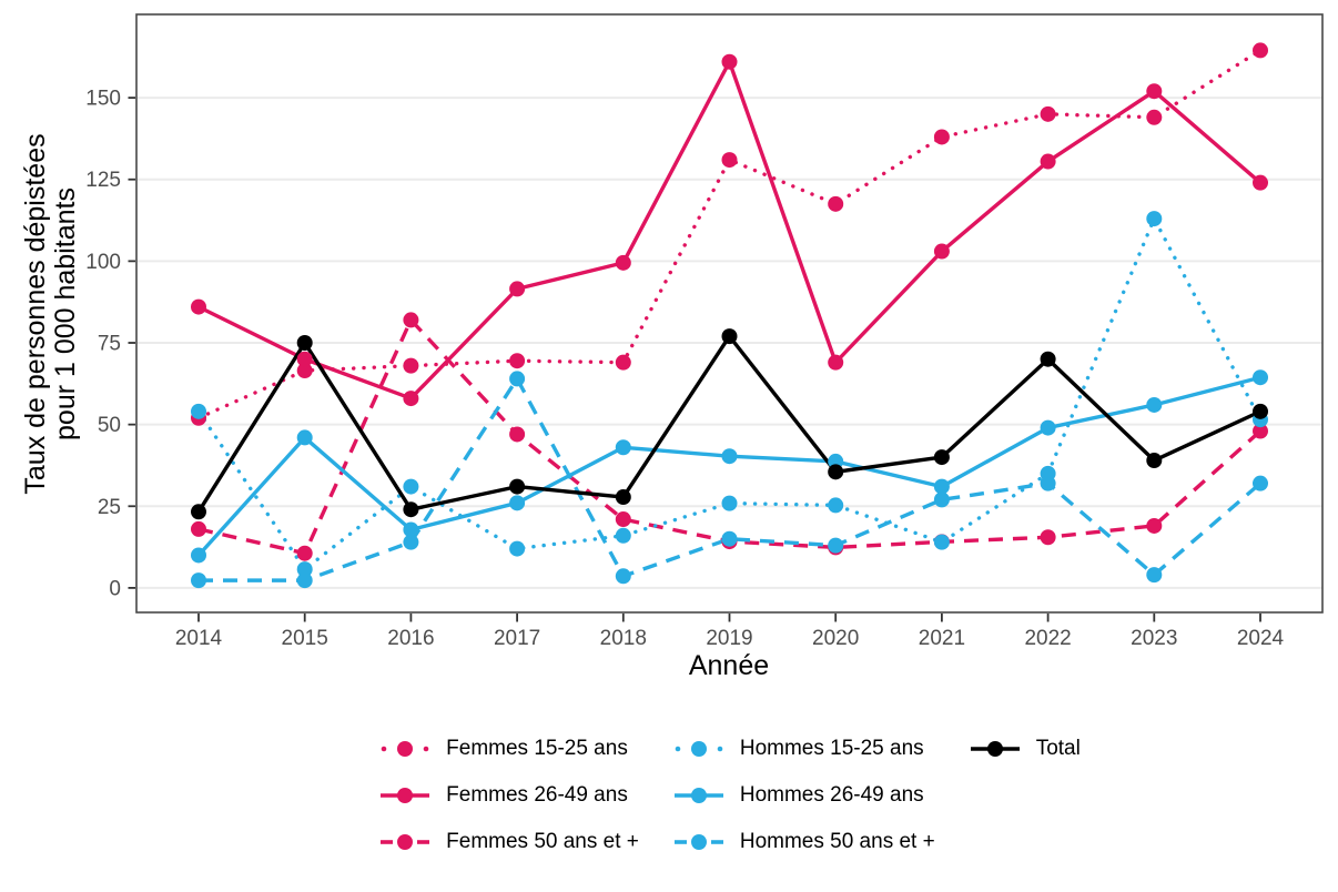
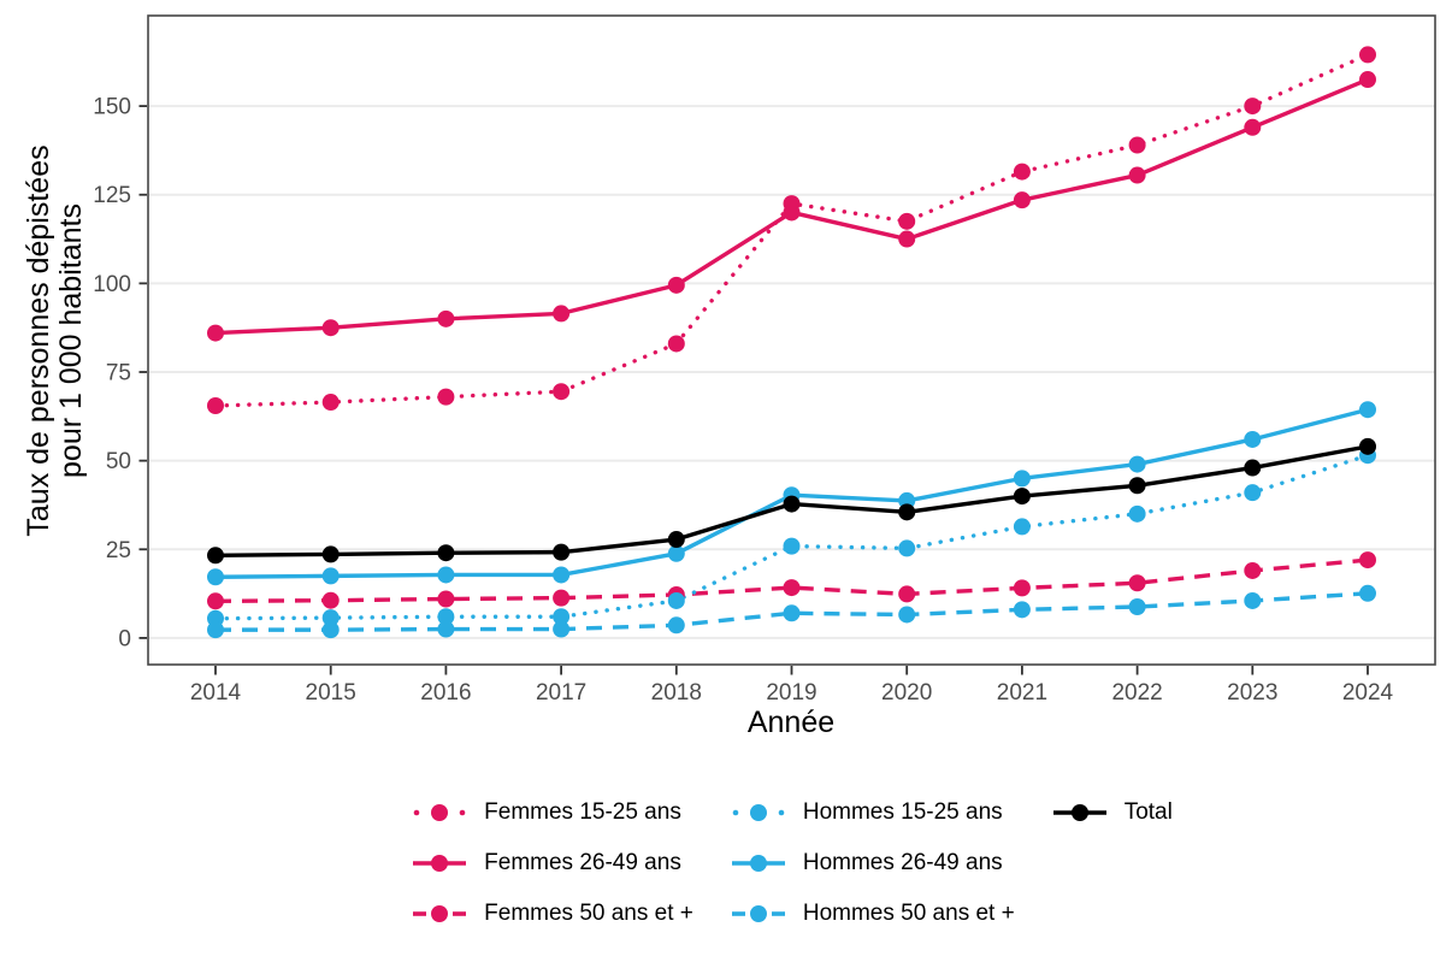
Femmes 15-25 ans/2014: 52 -> 66
Femmes 50 ans et +/2014: 18 -> 10
Hommes 15-25 ans/2014: 54 -> 6
Hommes 26-49 ans/2014: 10 -> 17
Femmes 26-49 ans/2015: 70 -> 88
Hommes 26-49 ans/2015: 46 -> 18
Total/2015: 75 -> 24
Femmes 26-49 ans/2016: 58 -> 90
Femmes 50 ans et +/2016: 82 -> 11
Hommes 15-25 ans/2016: 31 -> 6
Hommes 50 ans et +/2016: 14 -> 2
Femmes 50 ans et +/2017: 47 -> 11
Hommes 15-25 ans/2017: 12 -> 6
Hommes 26-49 ans/2017: 26 -> 18
Hommes 50 ans et +/2017: 64 -> 2
Total/2017: 31 -> 24
Femmes 15-25 ans/2018: 69 -> 83
Femmes 50 ans et +/2018: 21 -> 12
Hommes 15-25 ans/2018: 16 -> 10
Hommes 26-49 ans/2018: 43 -> 24
Femmes 15-25 ans/2019: 131 -> 122
Femmes 26-49 ans/2019: 161 -> 120
Hommes 50 ans et +/2019: 15 -> 7
Total/2019: 77 -> 38
Femmes 26-49 ans/2020: 69 -> 112
Hommes 50 ans et +/2020: 13 -> 7
Femmes 15-25 ans/2021: 138 -> 132
Femmes 26-49 ans/2021: 103 -> 124
Hommes 15-25 ans/2021: 14 -> 31
Hommes 26-49 ans/2021: 31 -> 45
Hommes 50 ans et +/2021: 27 -> 8
Femmes 15-25 ans/2022: 145 -> 139
Hommes 50 ans et +/2022: 32 -> 9
Total/2022: 70 -> 43
Femmes 15-25 ans/2023: 144 -> 150
Femmes 26-49 ans/2023: 152 -> 144
Hommes 15-25 ans/2023: 113 -> 41
Hommes 50 ans et +/2023: 4 -> 10
Total/2023: 39 -> 48
Femmes 26-49 ans/2024: 124 -> 158
Femmes 50 ans et +/2024: 48 -> 22
Hommes 50 ans et +/2024: 32 -> 13
